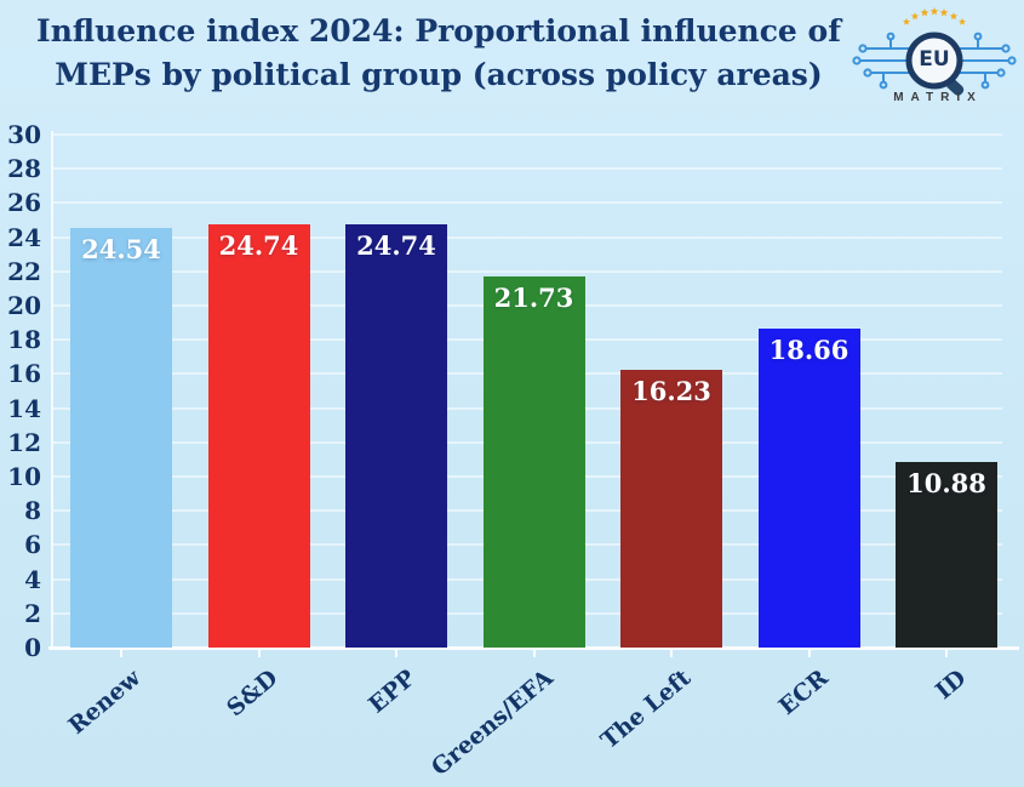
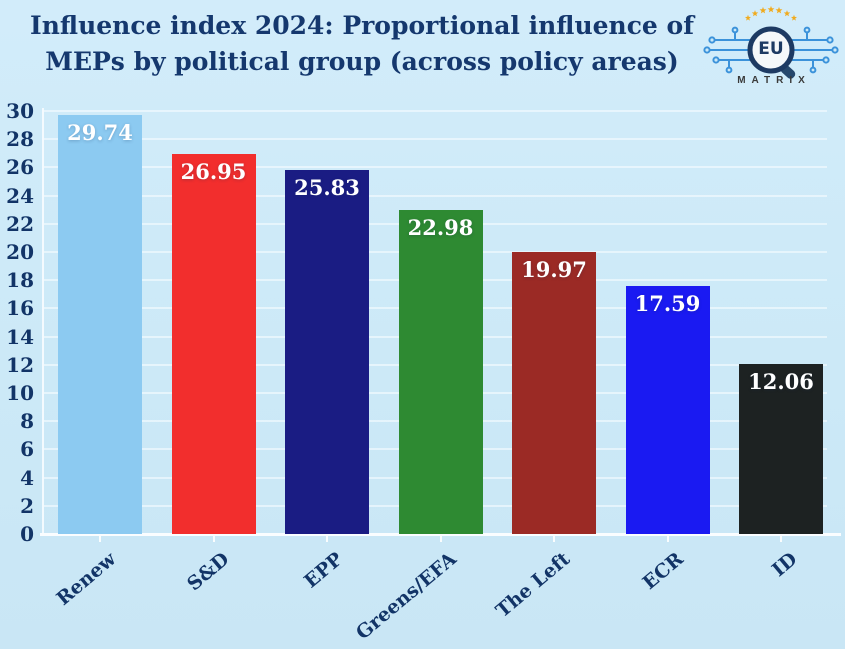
Renew: 24.54 -> 29.74
S&D: 24.74 -> 26.95
EPP: 24.74 -> 25.83
Greens/EFA: 21.73 -> 22.98
The Left: 16.23 -> 19.97
ECR: 18.66 -> 17.59
ID: 10.88 -> 12.06
